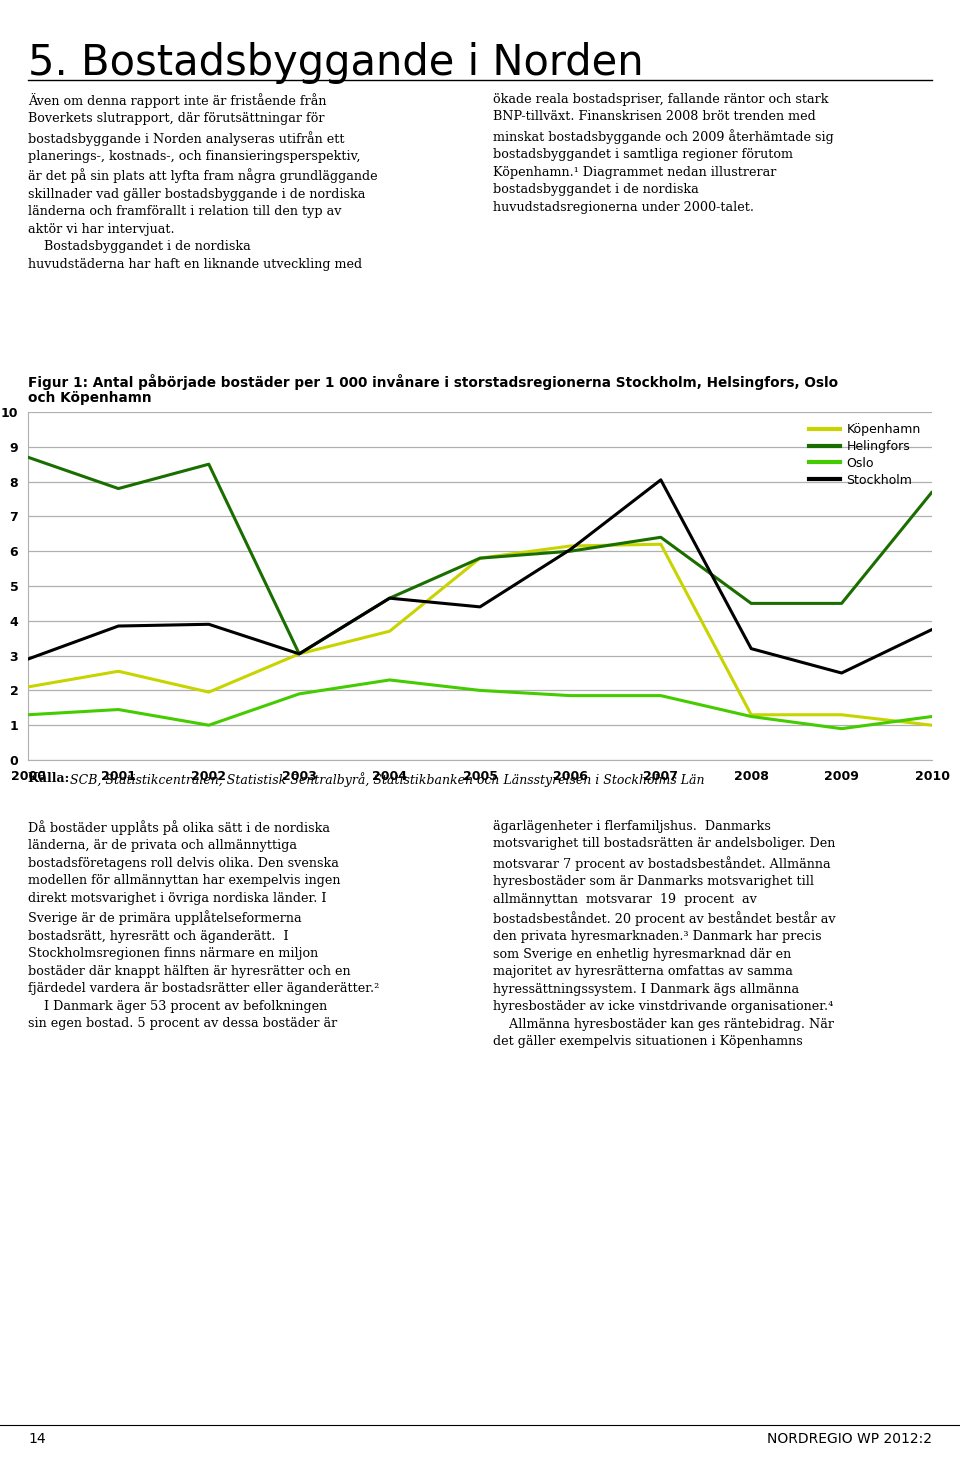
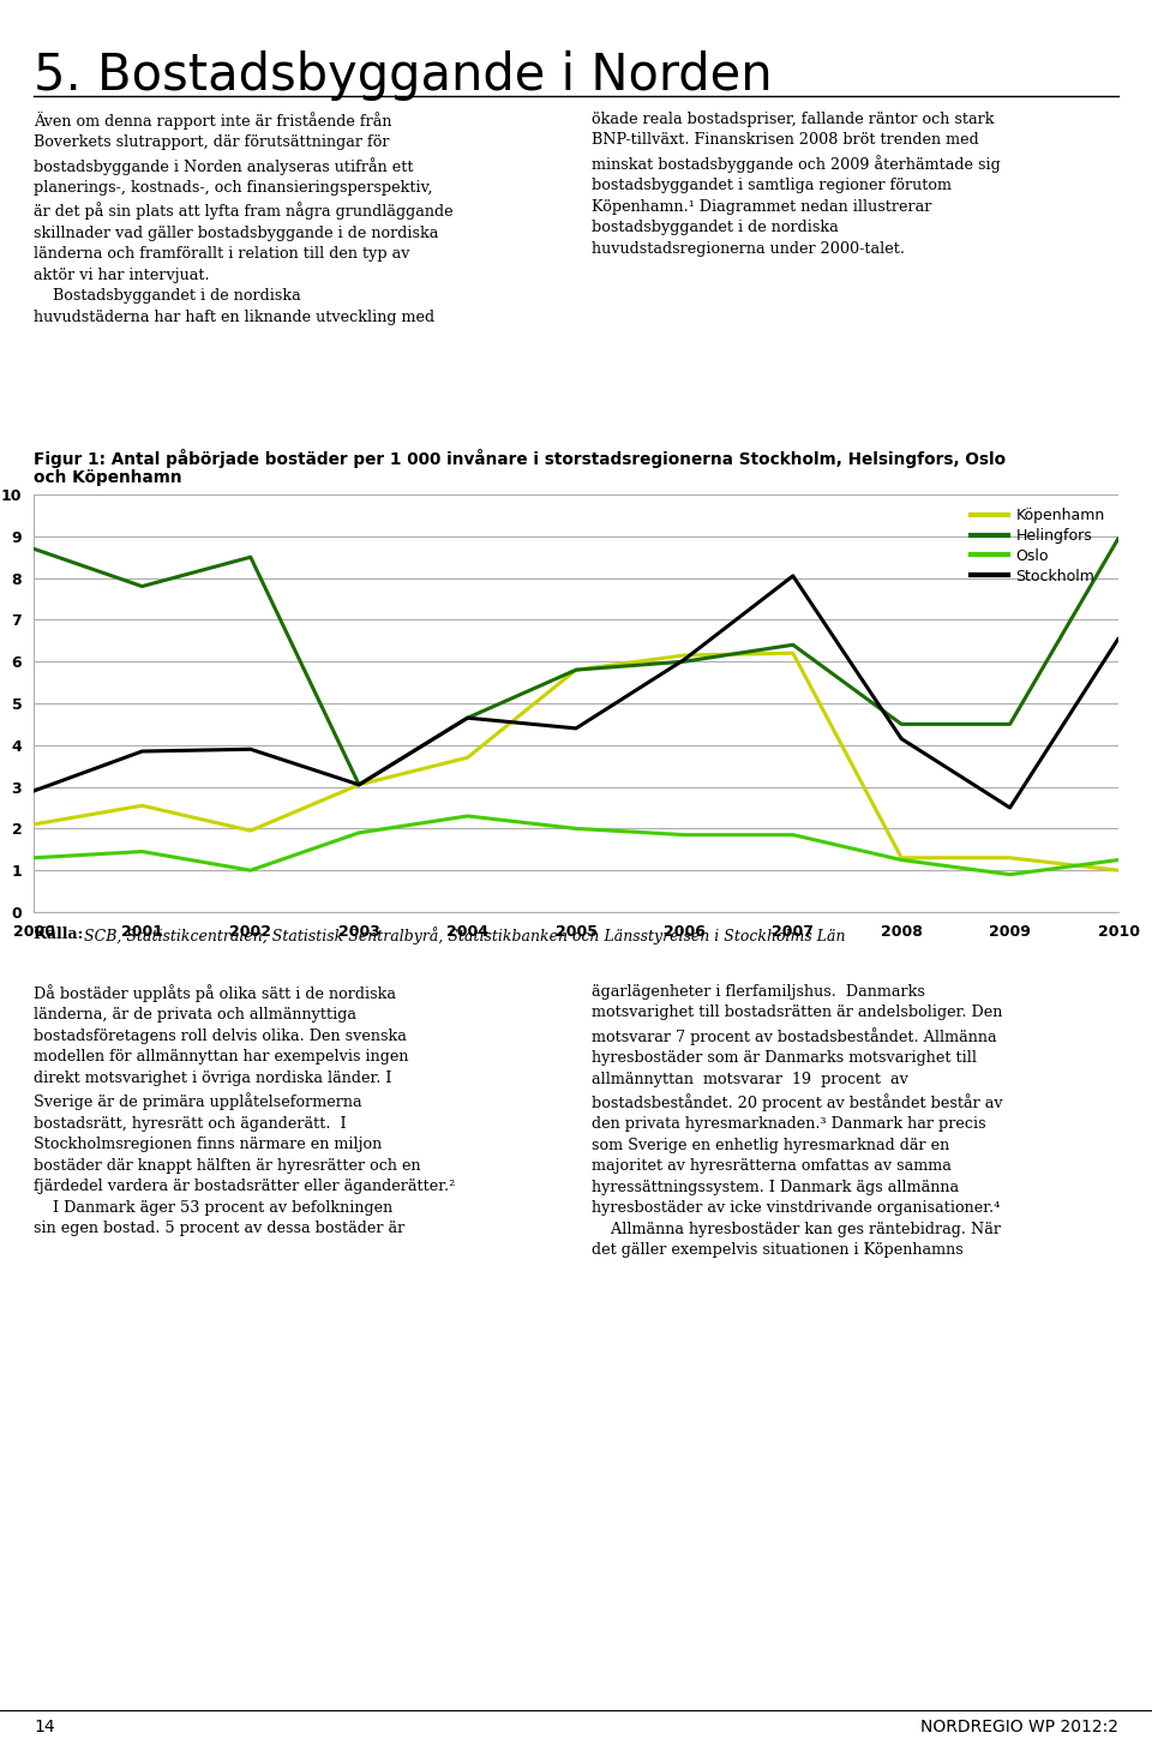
Stockholm/2008: 3.20 -> 4.15
Helingfors/2010: 7.70 -> 8.95
Stockholm/2010: 3.75 -> 6.55
